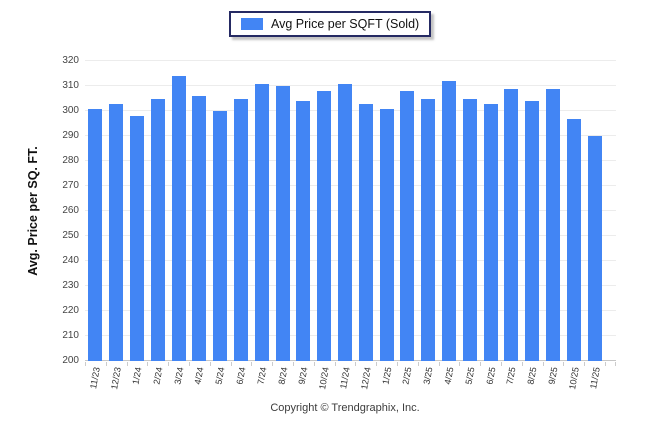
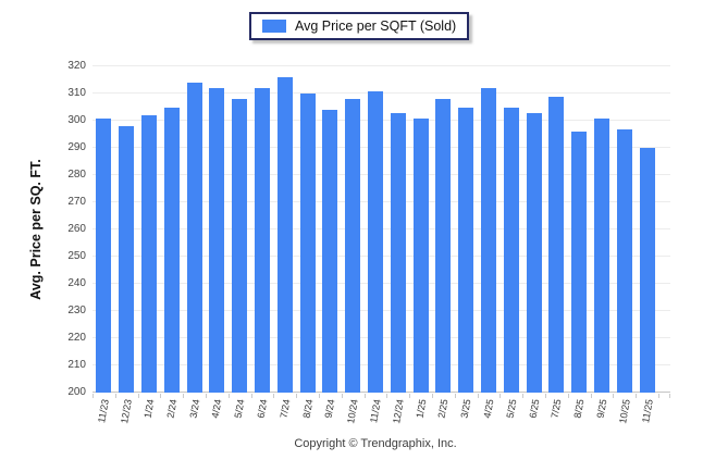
12/23: 303 -> 298
1/24: 298 -> 302
4/24: 306 -> 312
5/24: 300 -> 308
6/24: 305 -> 312
7/24: 311 -> 316
8/25: 304 -> 296
9/25: 309 -> 301
